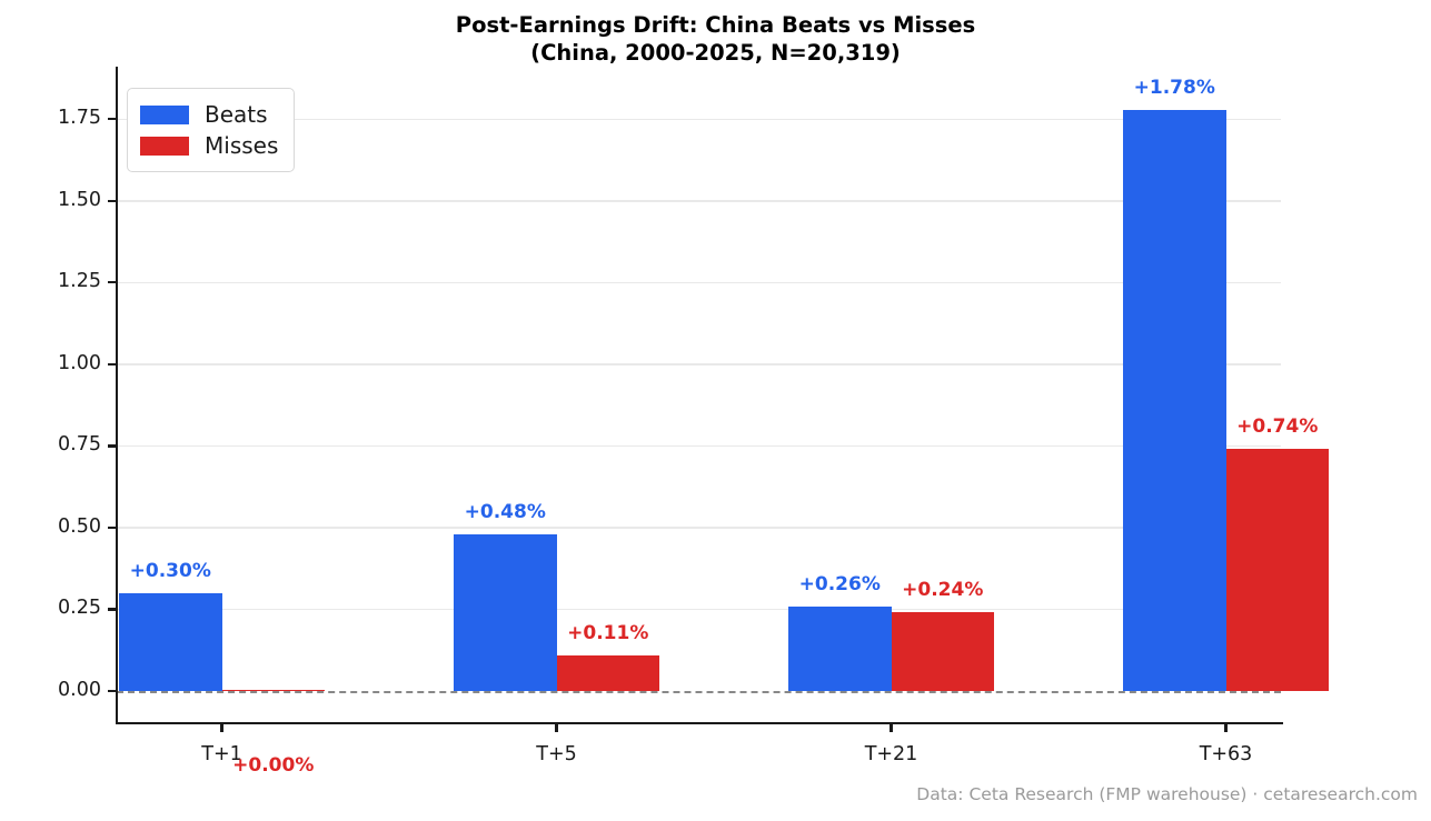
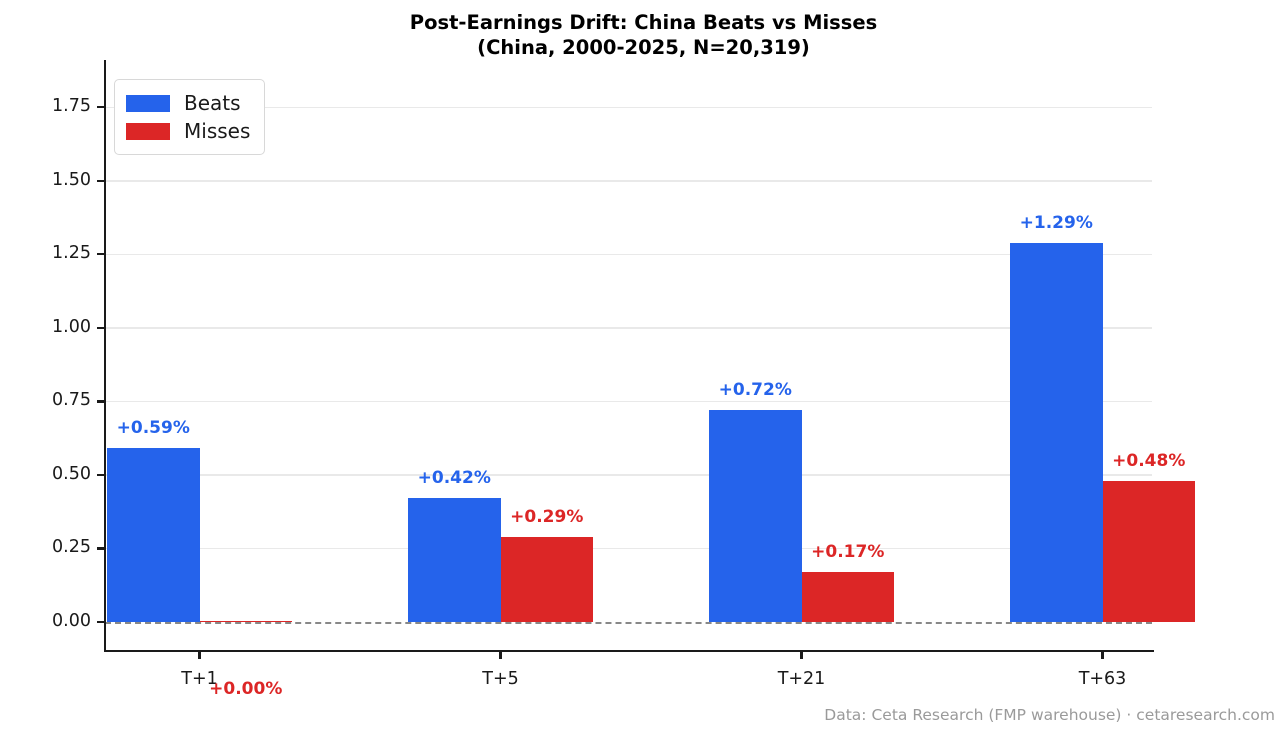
Beats/T+1: +0.30% -> +0.59%
Beats/T+5: +0.48% -> +0.42%
Misses/T+5: +0.11% -> +0.29%
Beats/T+21: +0.26% -> +0.72%
Misses/T+21: +0.24% -> +0.17%
Beats/T+63: +1.78% -> +1.29%
Misses/T+63: +0.74% -> +0.48%
